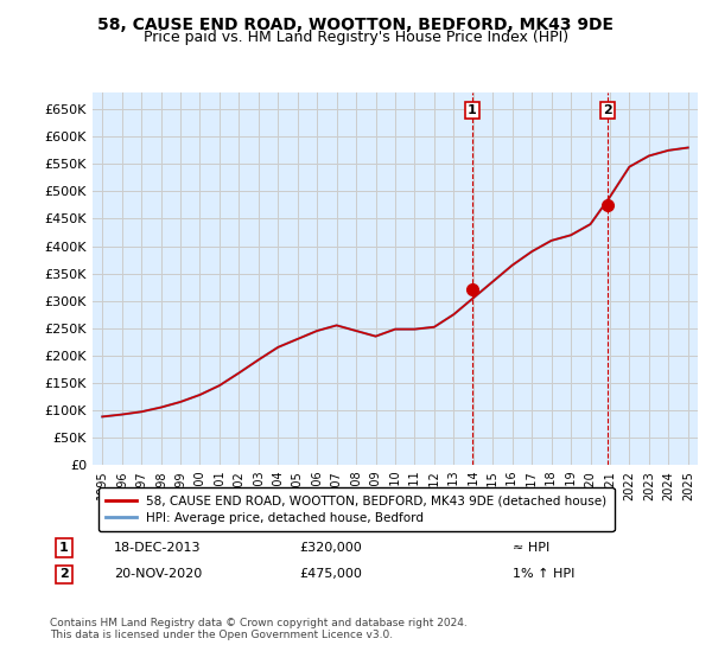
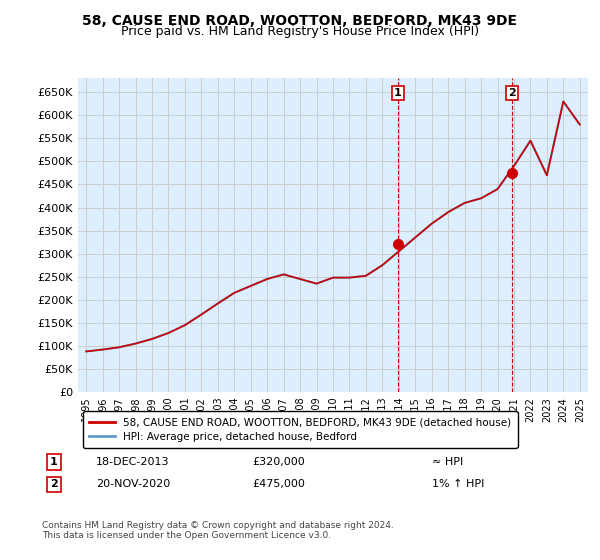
2023: £565K -> £470K
2024: £575K -> £630K
